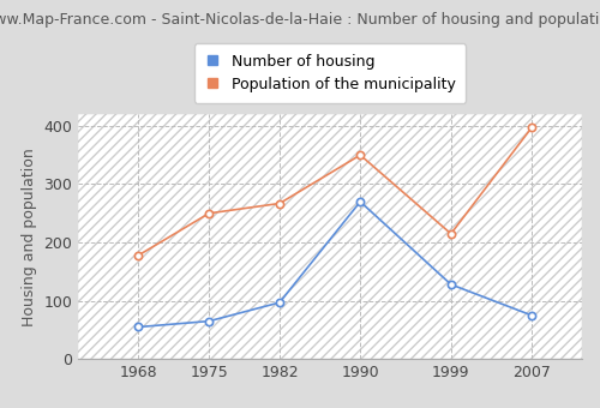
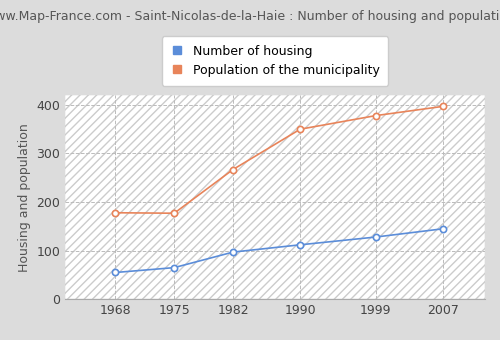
Population of the municipality/1975: 250 -> 177
Number of housing/1990: 270 -> 112
Population of the municipality/1999: 215 -> 378
Number of housing/2007: 75 -> 145
